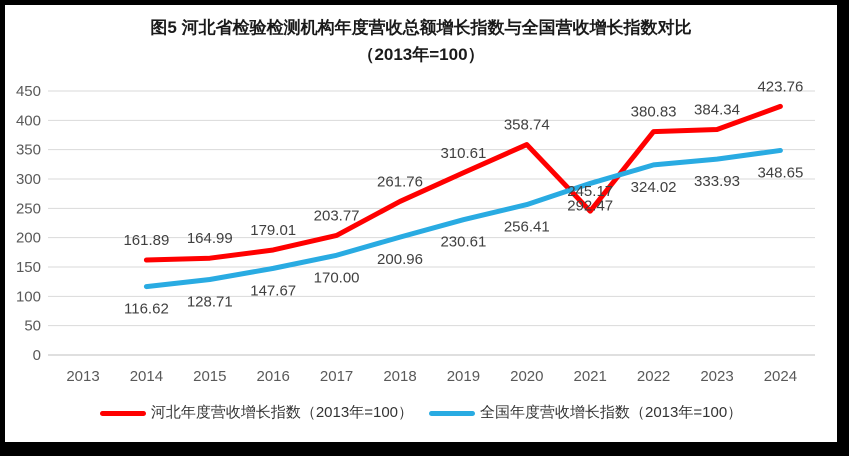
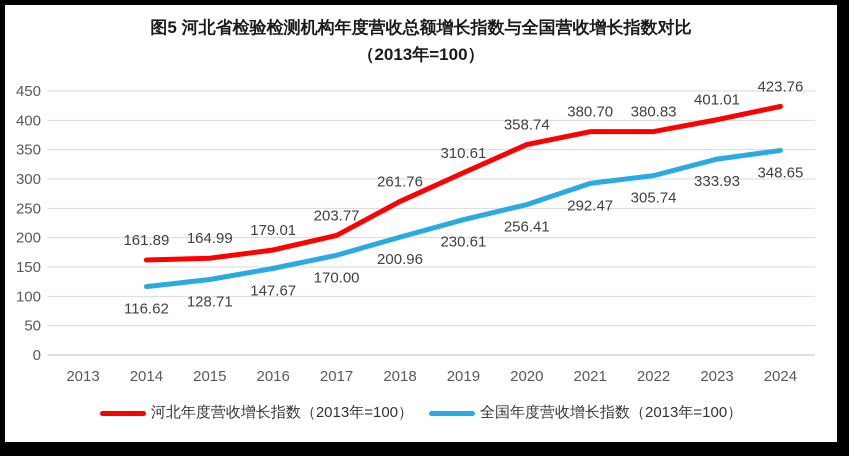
河北年度营收增长指数（2013年=100）/2021: 245.17 -> 380.70
全国年度营收增长指数（2013年=100）/2022: 324.02 -> 305.74
河北年度营收增长指数（2013年=100）/2023: 384.34 -> 401.01
